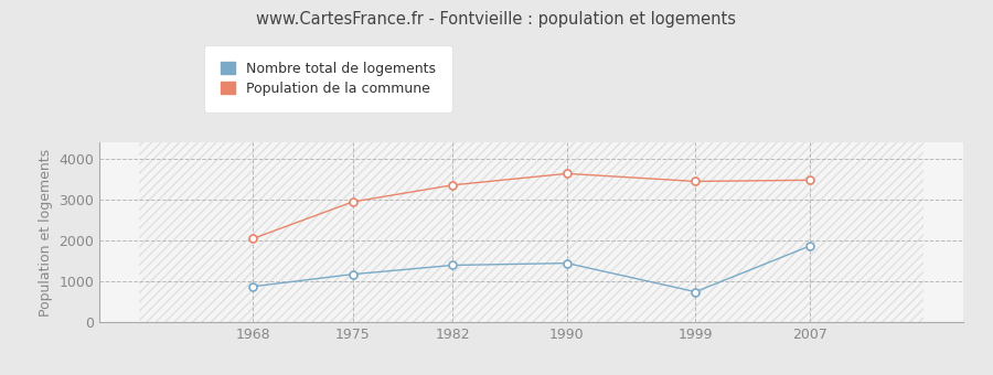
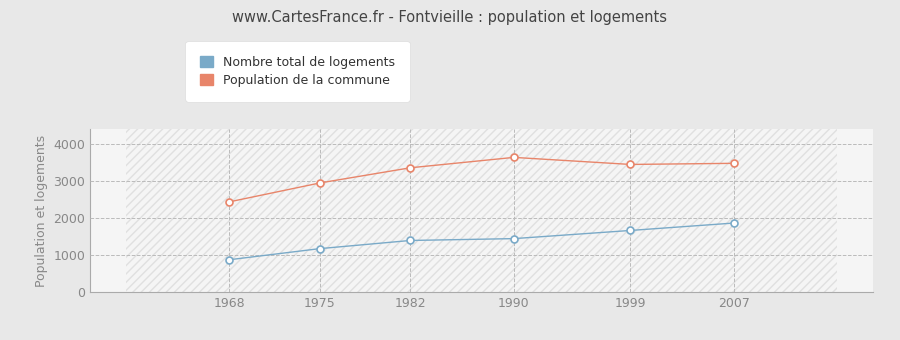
Population de la commune/1968: 2050 -> 2440
Nombre total de logements/1999: 750 -> 1670
